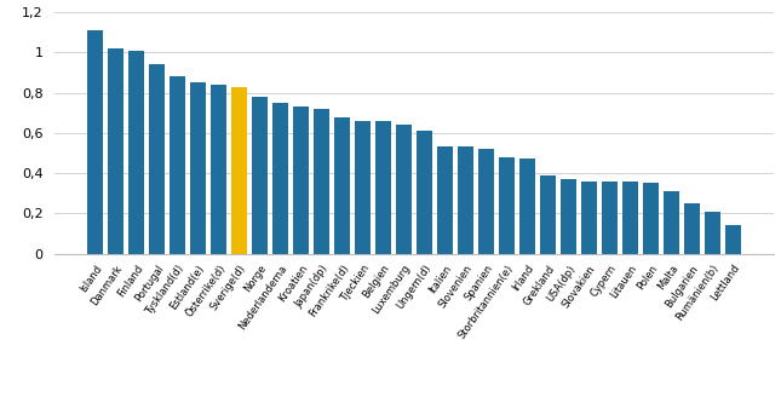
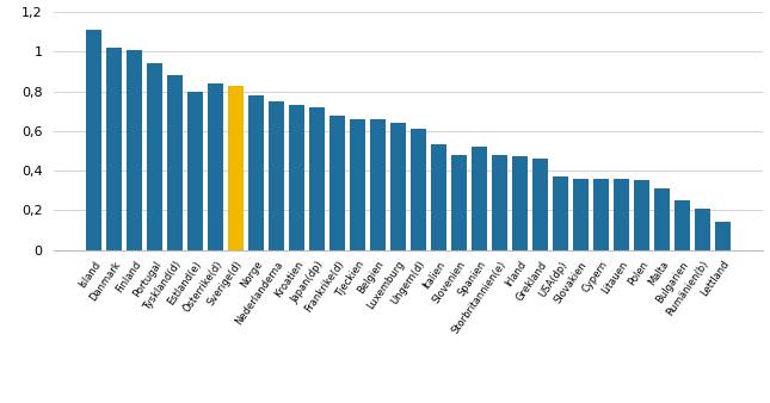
Estland(e): 0,85 -> 0,80
Slovenien: 0,53 -> 0,48
Grekland: 0,39 -> 0,46
